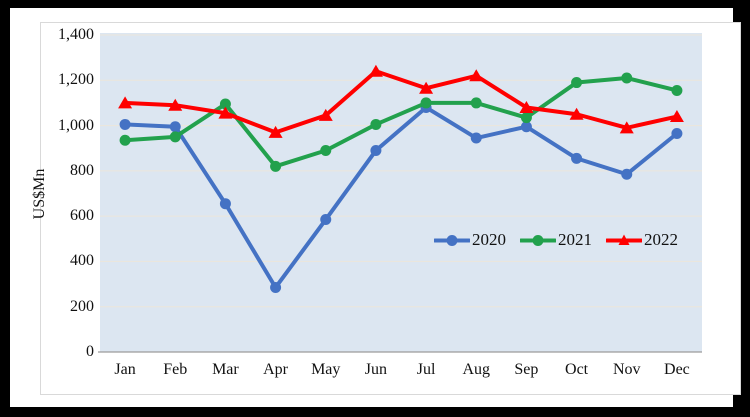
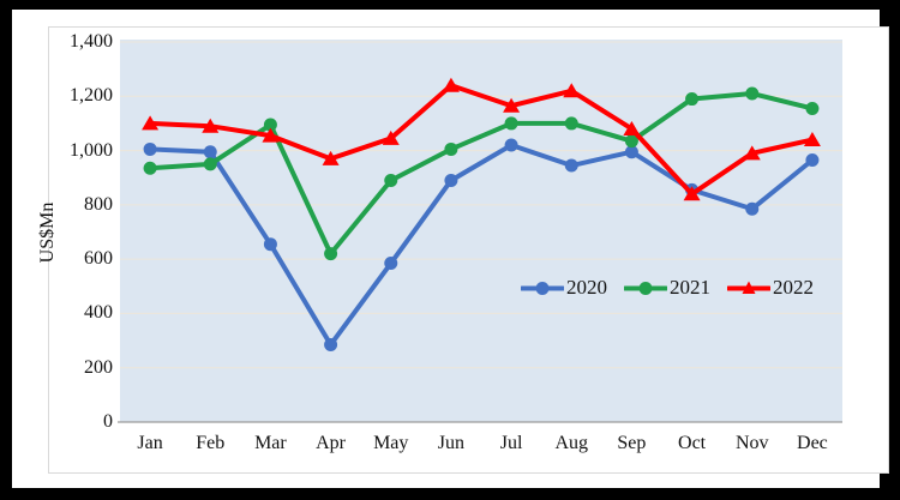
2021/Apr: 820 -> 620
2020/Jul: 1080 -> 1020
2022/Oct: 1050 -> 840
